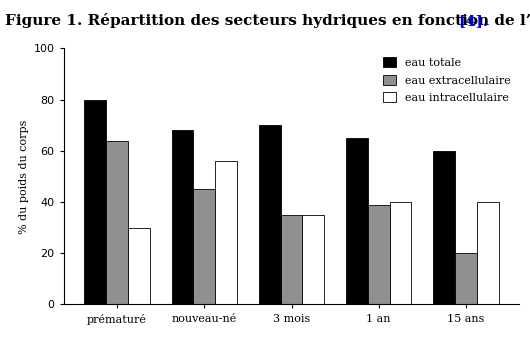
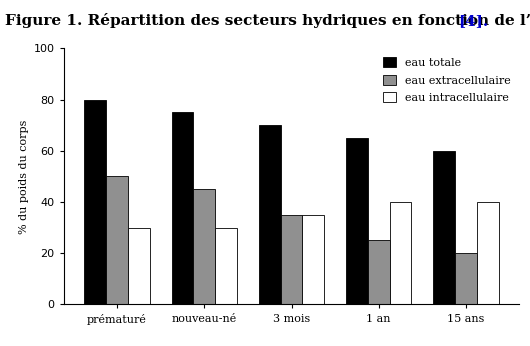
eau extracellulaire/prématuré: 64 -> 50
eau totale/nouveau-né: 68 -> 75
eau intracellulaire/nouveau-né: 56 -> 30
eau extracellulaire/1 an: 39 -> 25
